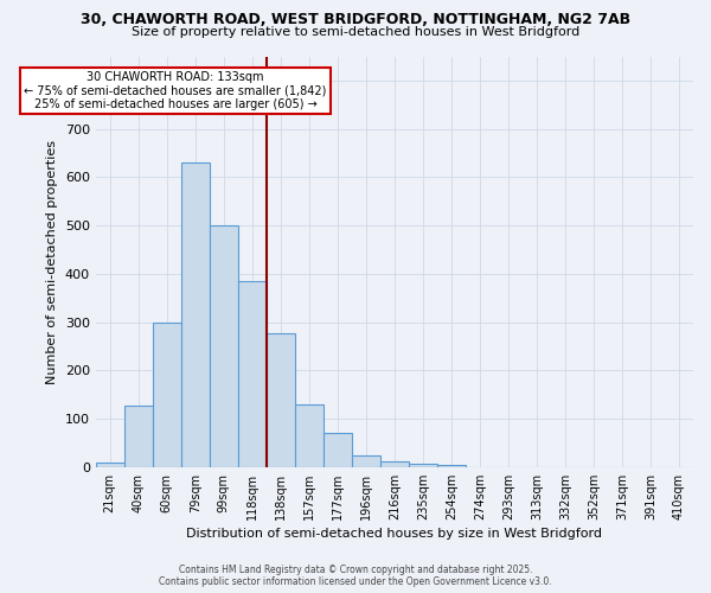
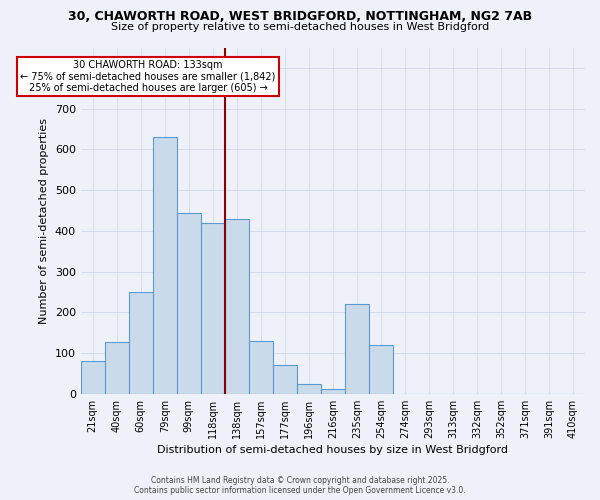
21sqm: 10 -> 80
60sqm: 300 -> 250
99sqm: 500 -> 445
118sqm: 385 -> 420
138sqm: 278 -> 430
235sqm: 7 -> 220
254sqm: 5 -> 120
